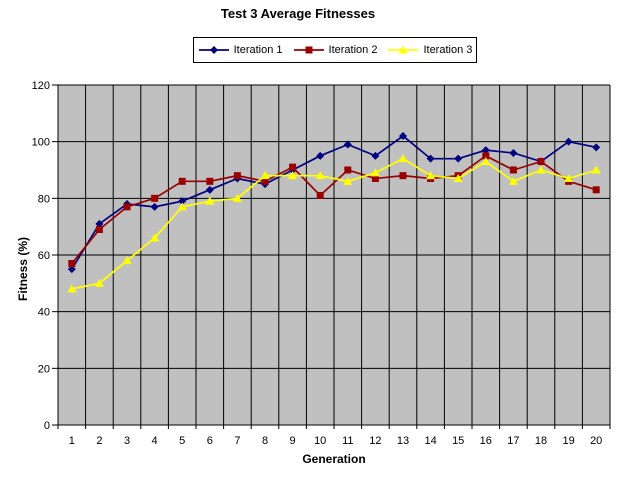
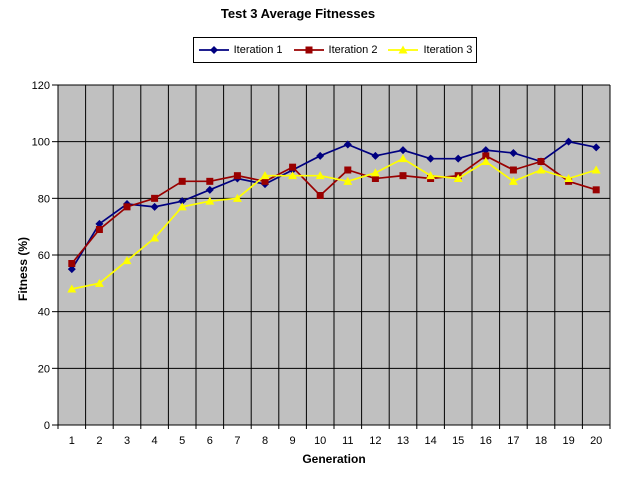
Iteration 1/13: 102 -> 97
